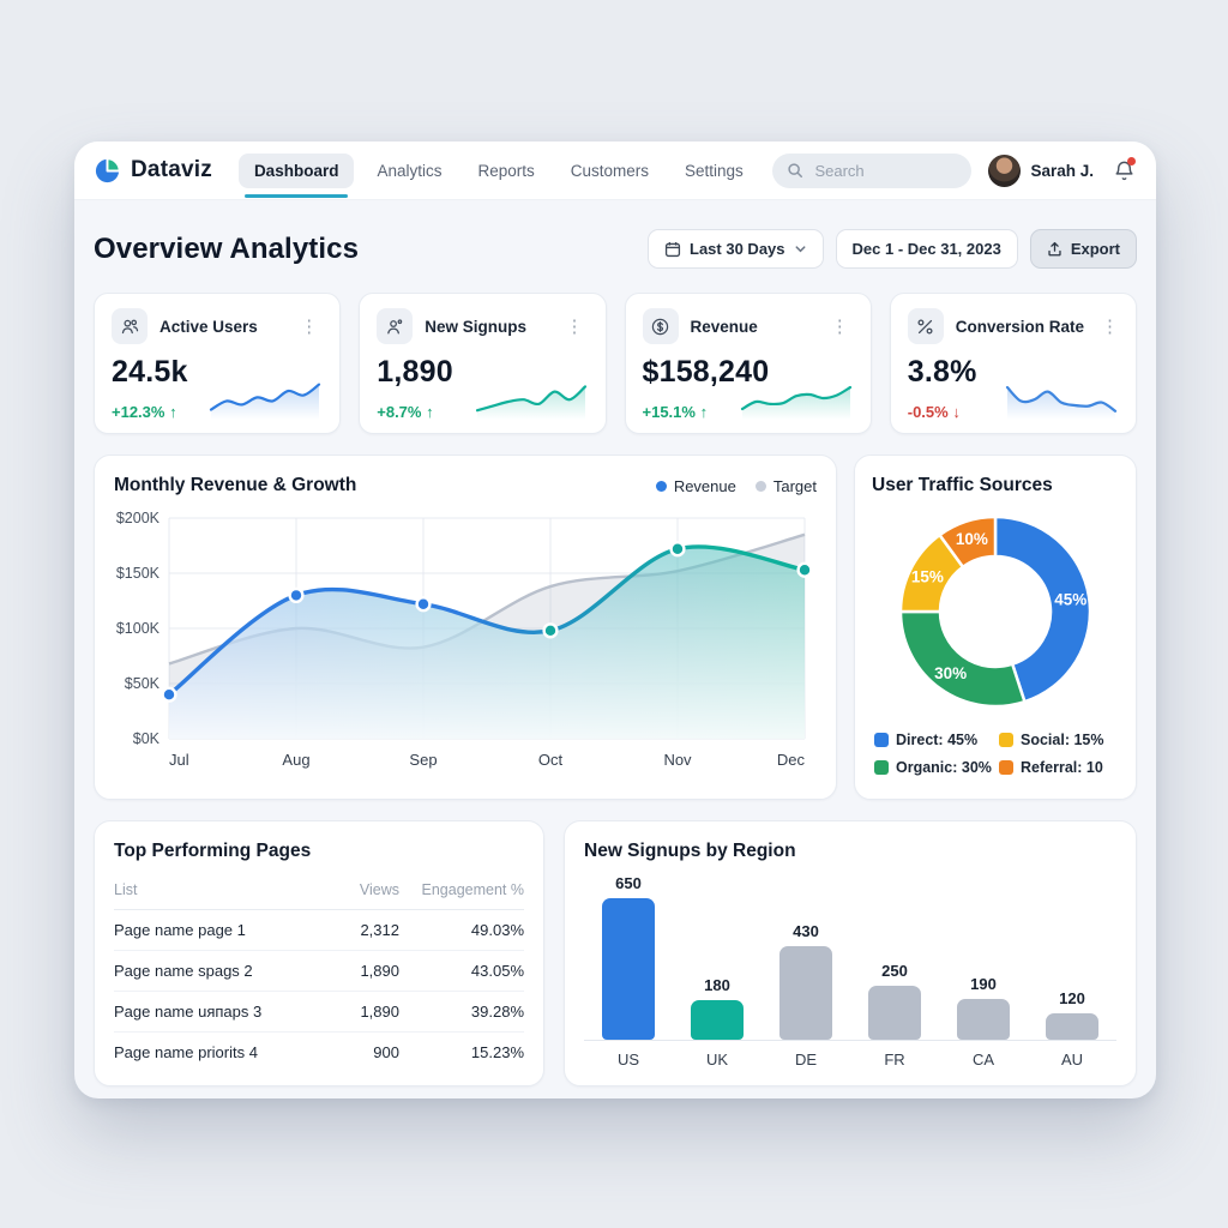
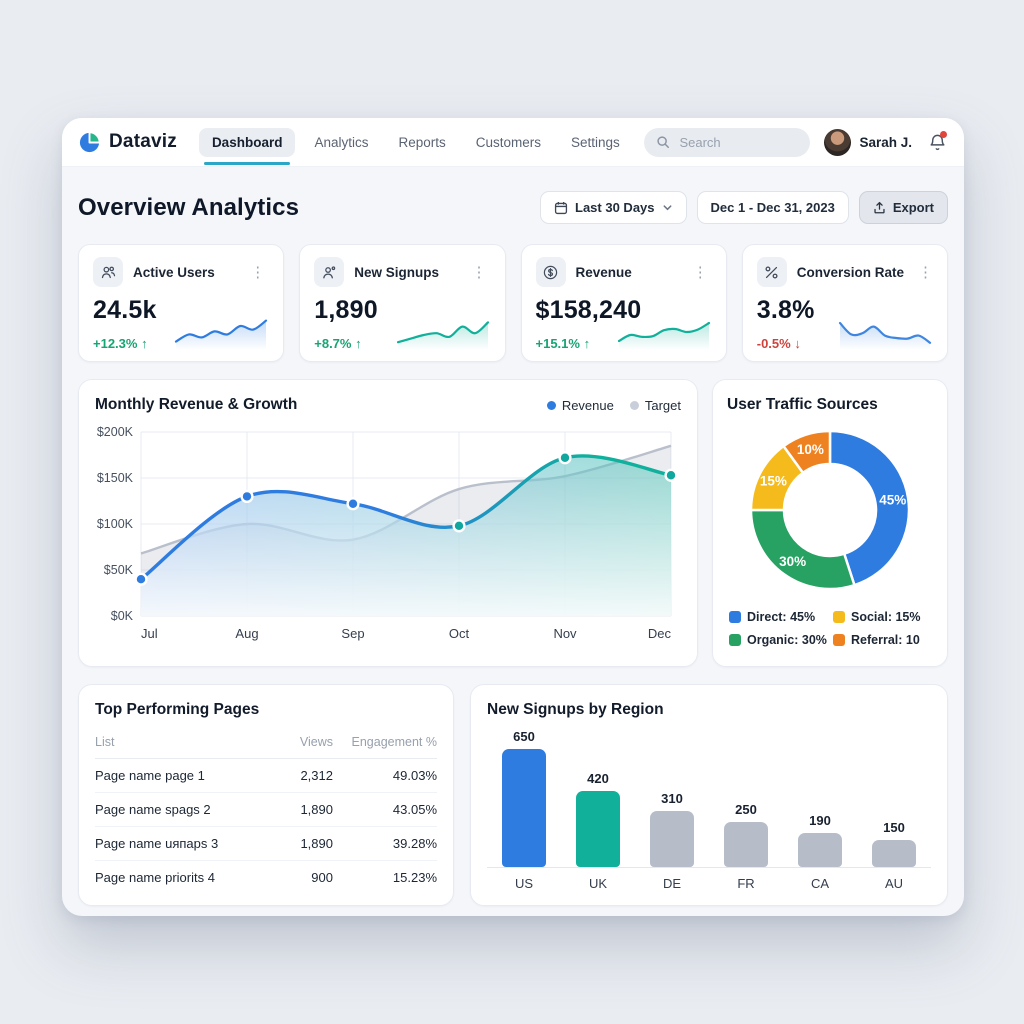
New Signups by Region/UK: 180 -> 420
New Signups by Region/DE: 430 -> 310
New Signups by Region/AU: 120 -> 150
